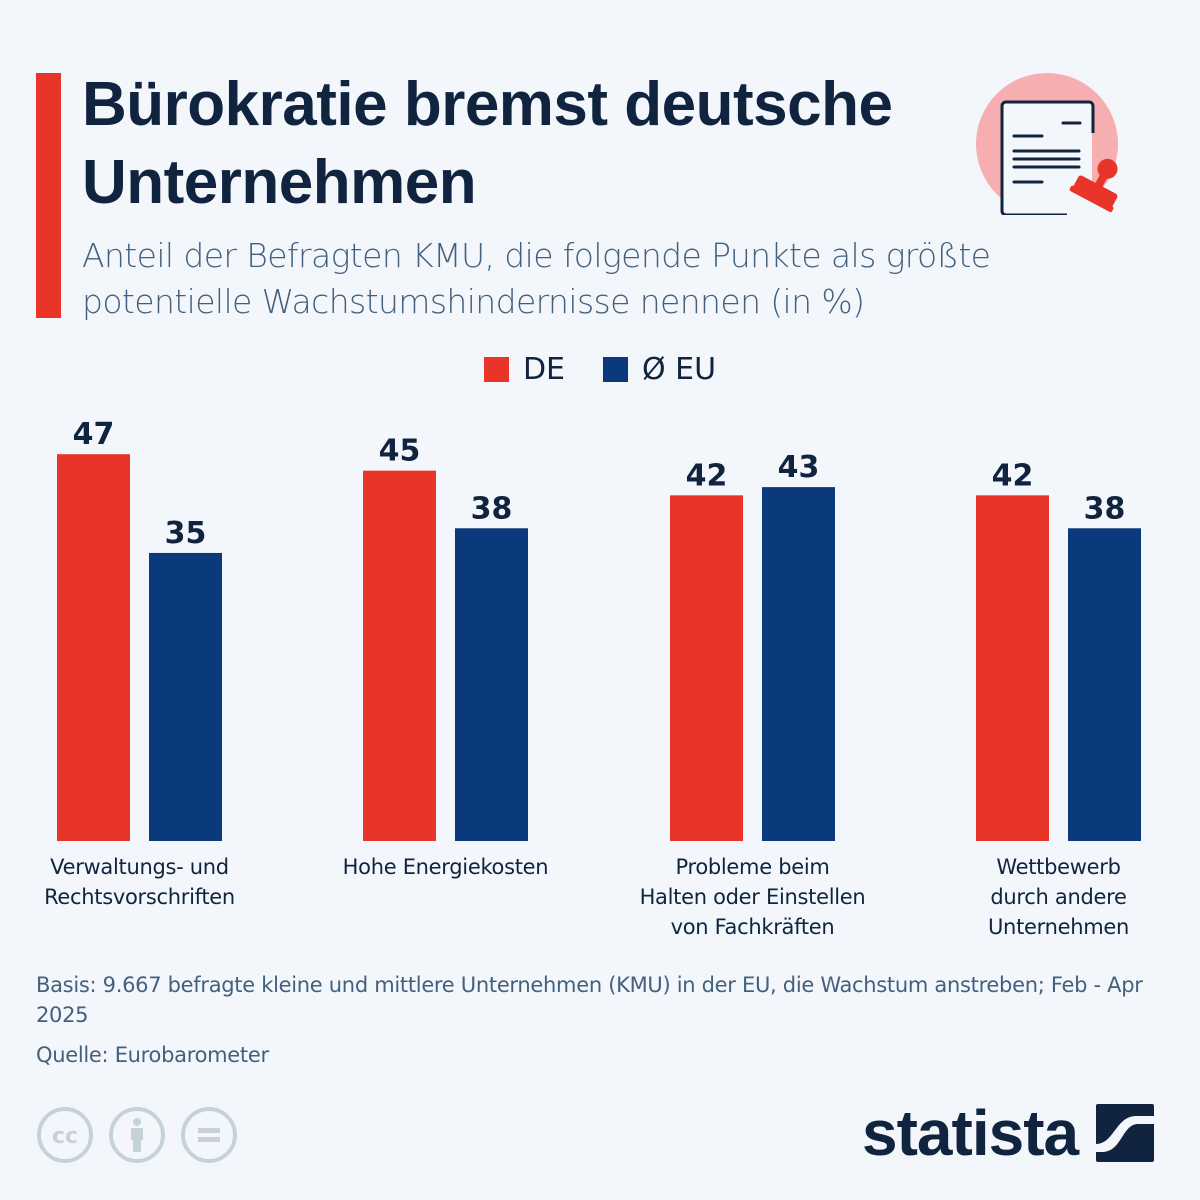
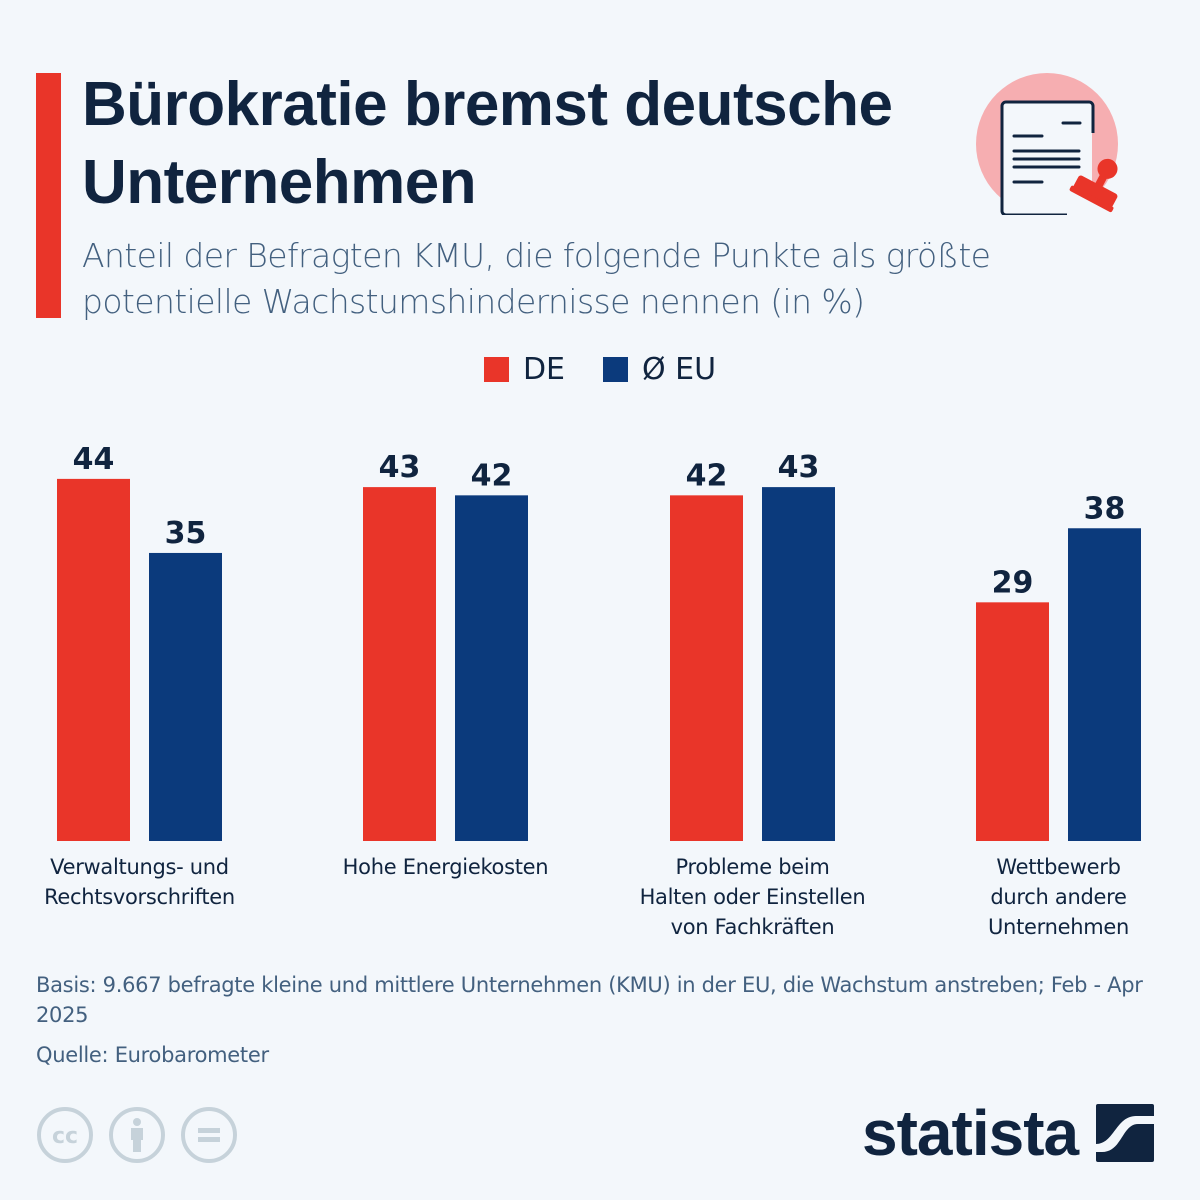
DE/Verwaltungs- und Rechtsvorschriften: 47 -> 44
DE/Hohe Energiekosten: 45 -> 43
Ø EU/Hohe Energiekosten: 38 -> 42
DE/Wettbewerb durch andere Unternehmen: 42 -> 29
